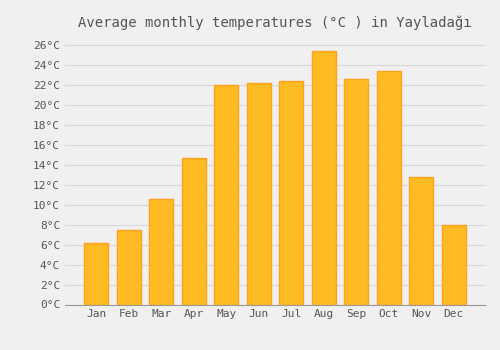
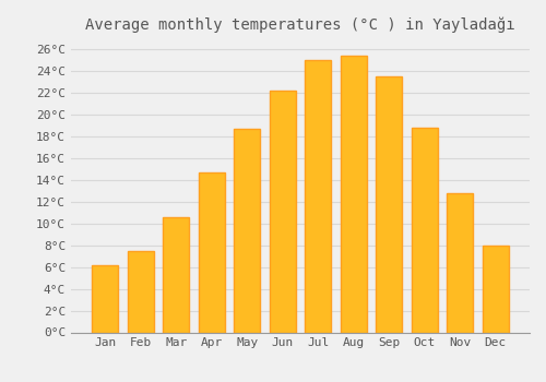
May: 22.0°C -> 18.7°C
Jul: 22.4°C -> 25.0°C
Sep: 22.6°C -> 23.5°C
Oct: 23.4°C -> 18.8°C
